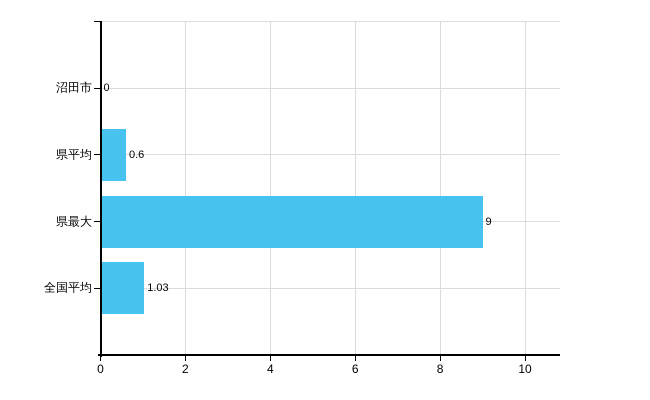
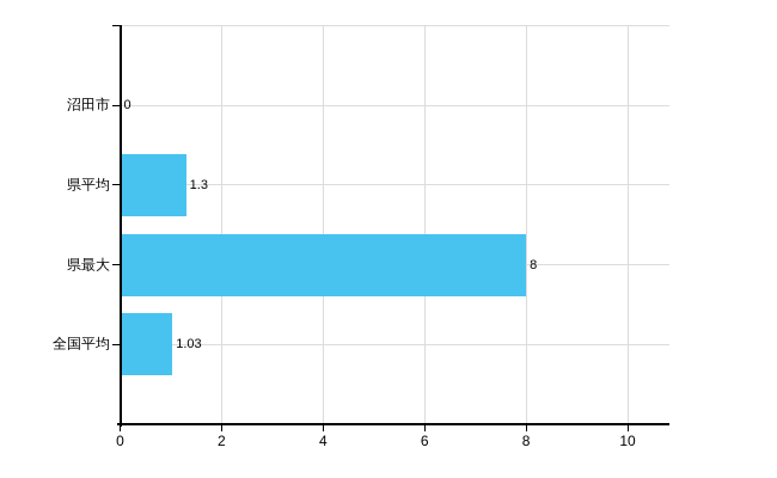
県平均: 0.6 -> 1.3
県最大: 9 -> 8
